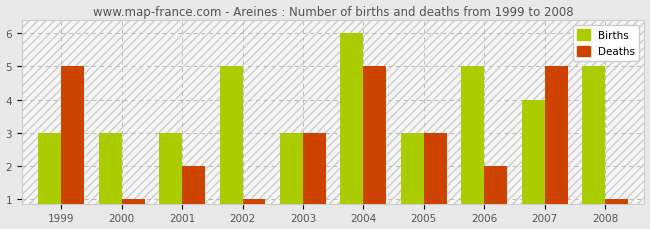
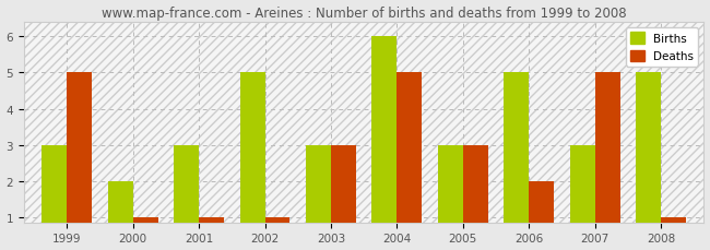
Births/2000: 3 -> 2
Deaths/2001: 2 -> 1
Births/2007: 4 -> 3
